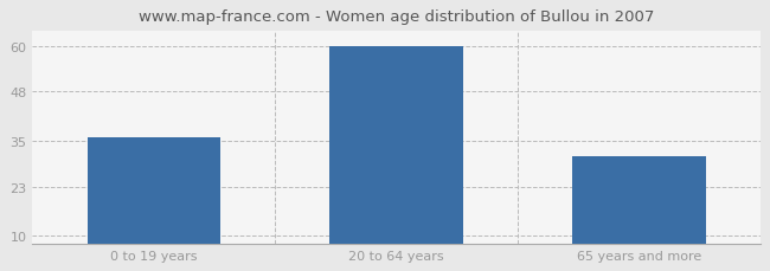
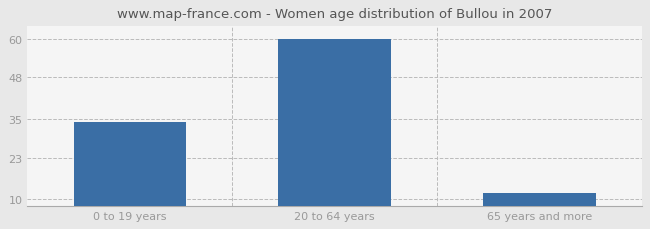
0 to 19 years: 36 -> 34
65 years and more: 31 -> 12
